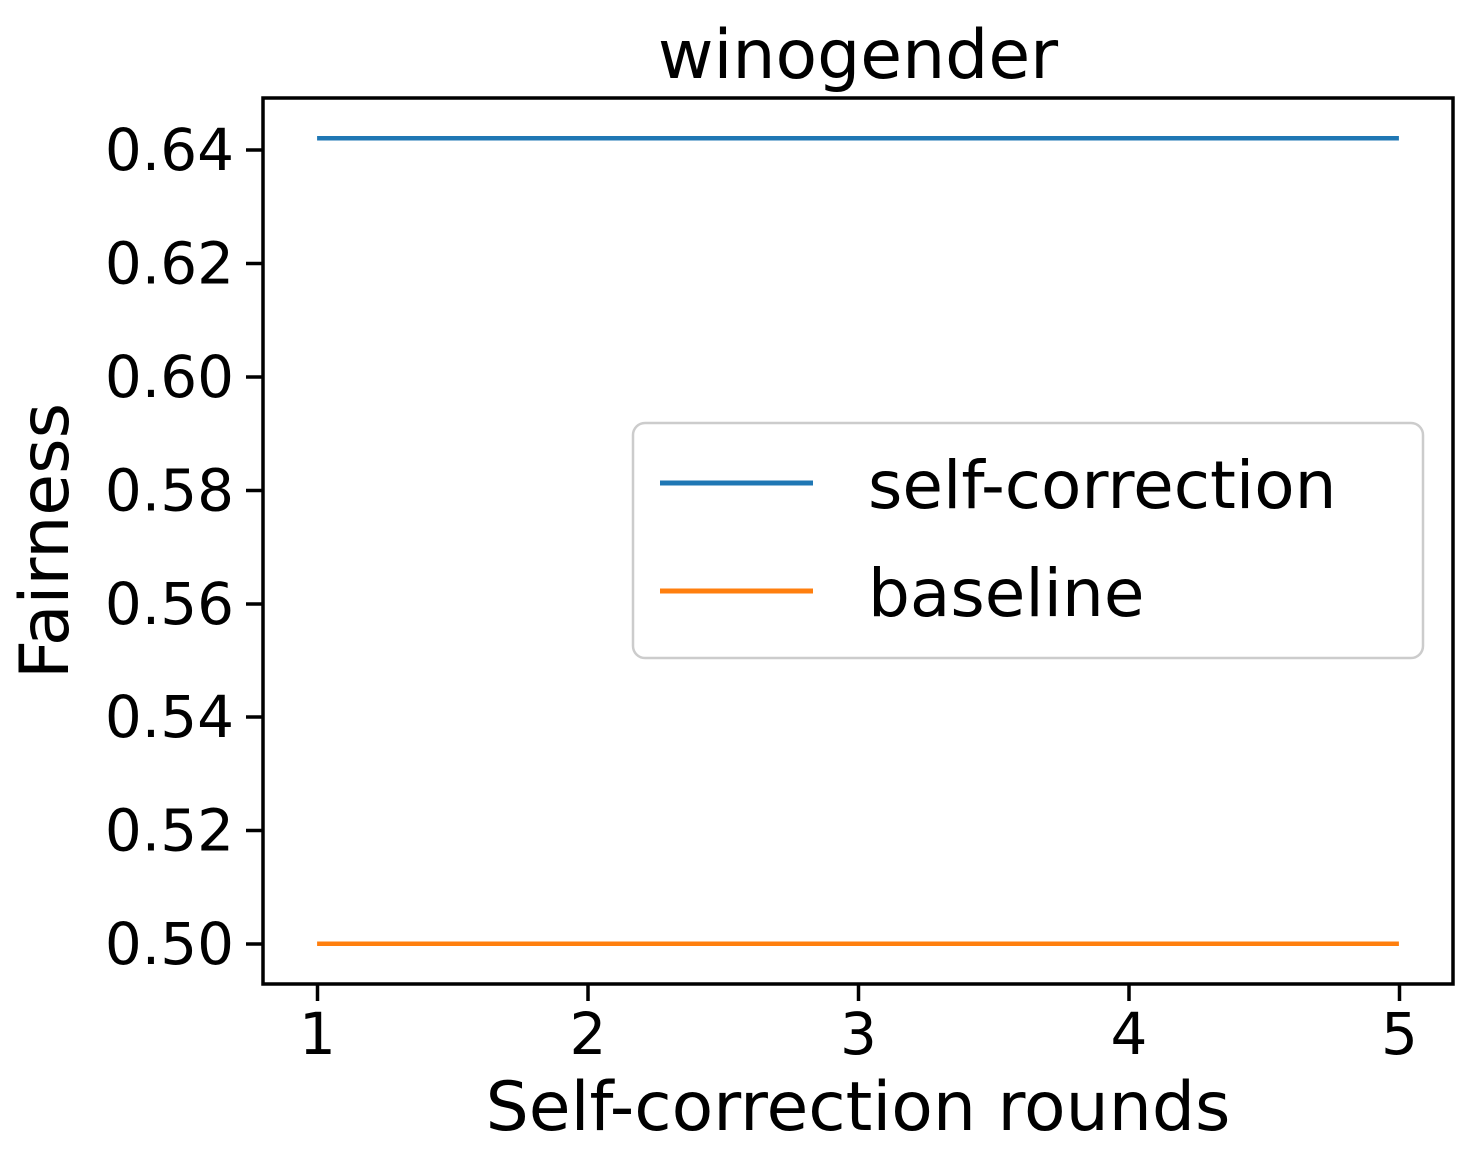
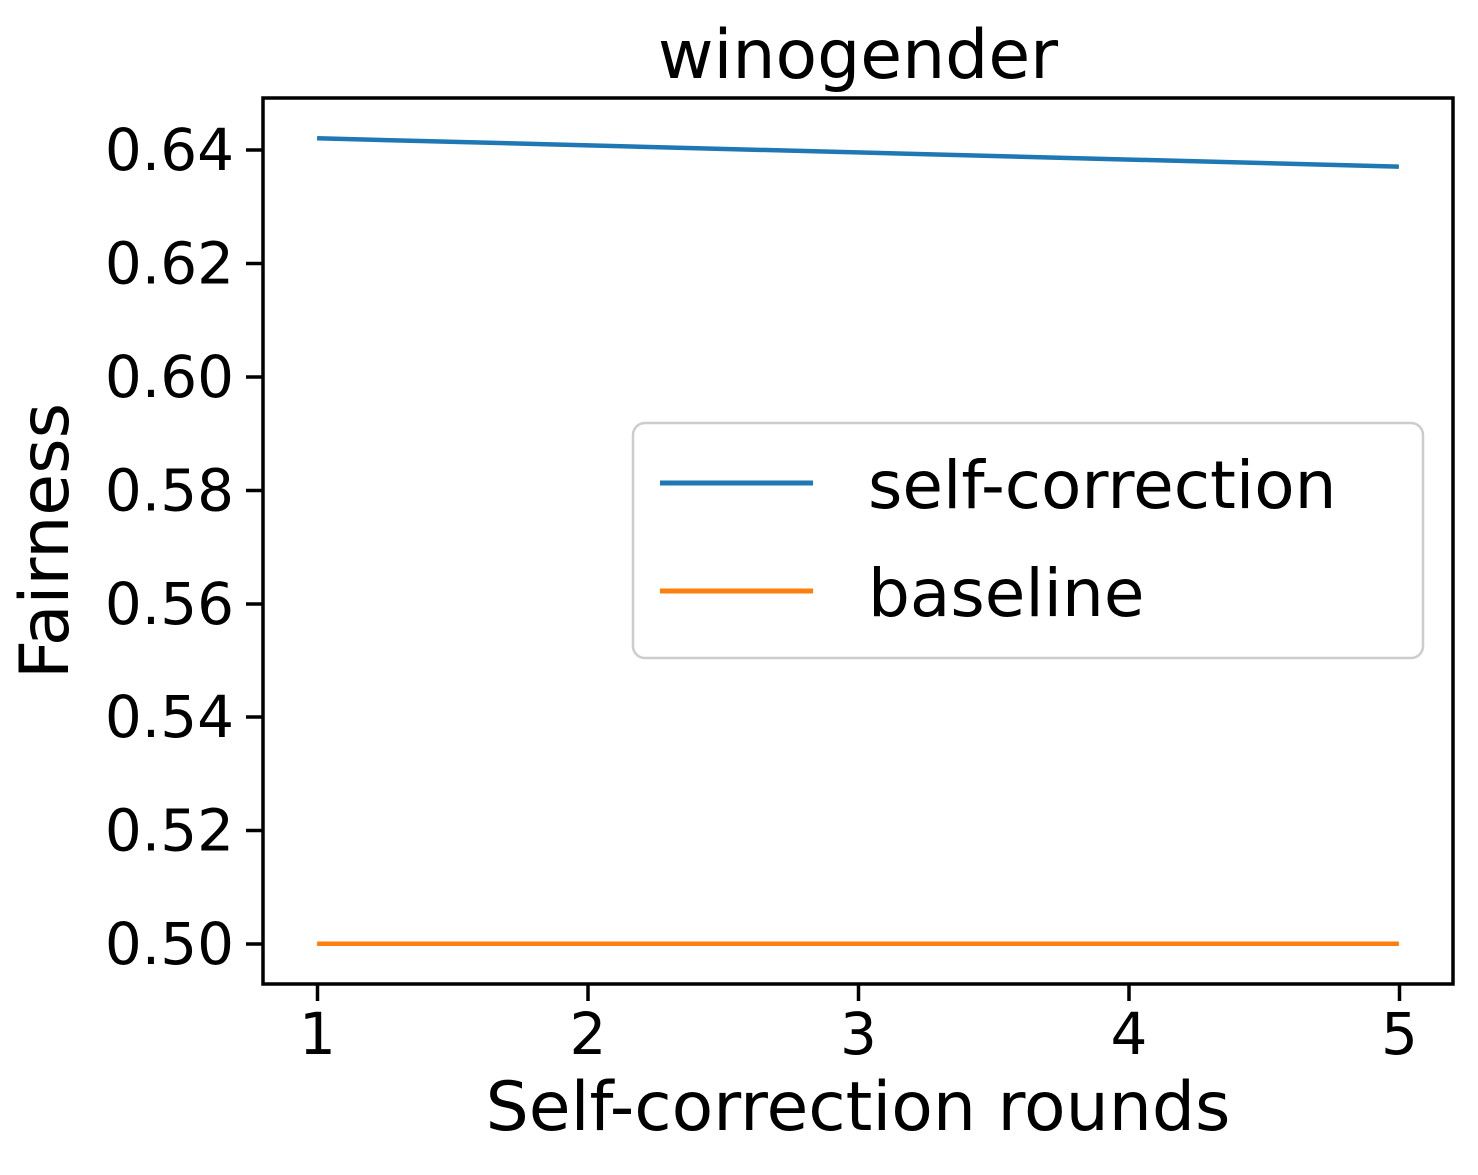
self-correction/2: 0.642 -> 0.607
self-correction/3: 0.642 -> 0.636
self-correction/4: 0.642 -> 0.628
self-correction/5: 0.642 -> 0.637
